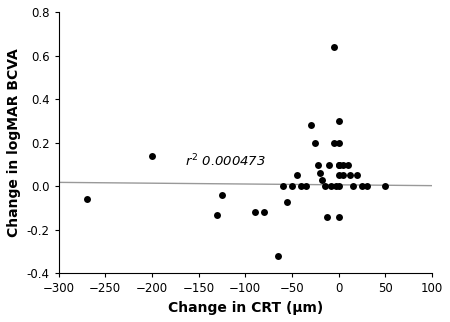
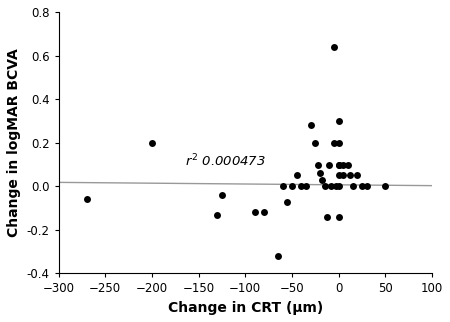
−200: 0.14 -> 0.20
